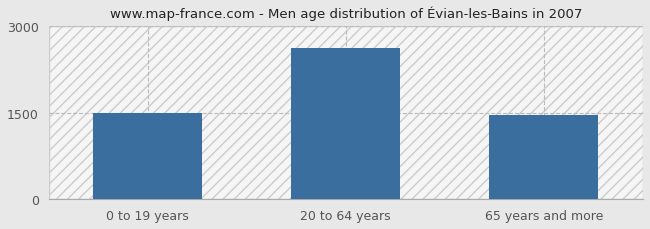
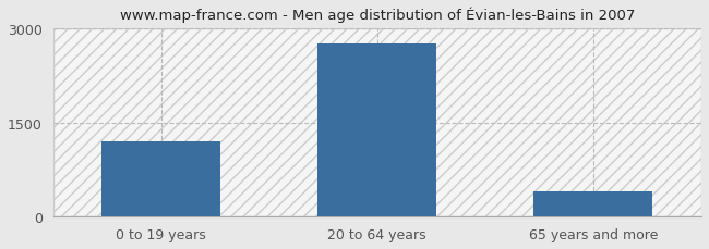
0 to 19 years: 1500 -> 1200
20 to 64 years: 2620 -> 2750
65 years and more: 1460 -> 400
